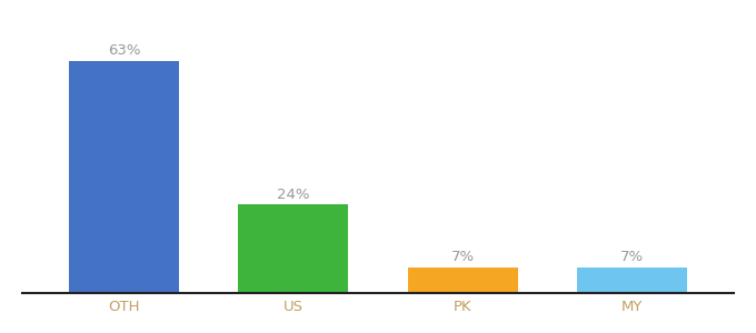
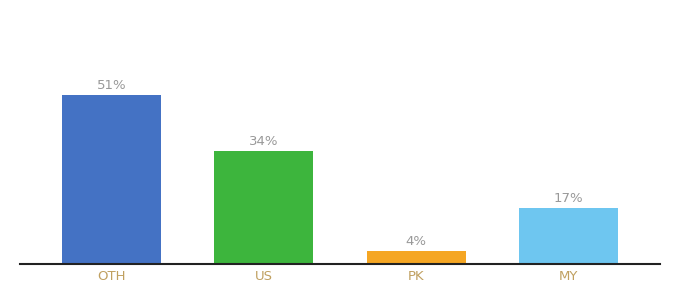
OTH: 63% -> 51%
US: 24% -> 34%
PK: 7% -> 4%
MY: 7% -> 17%
